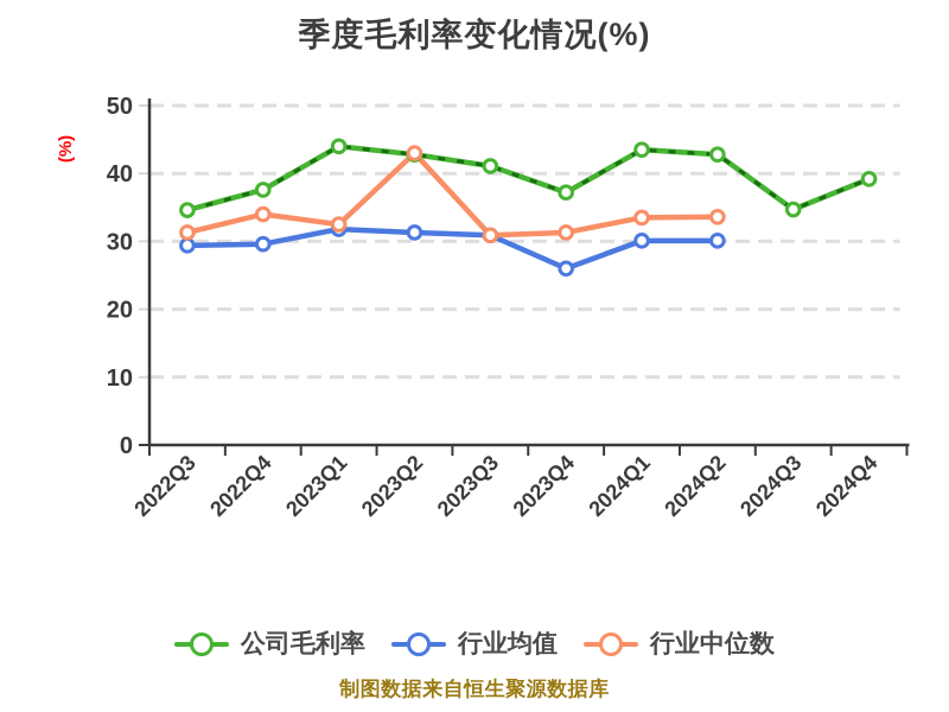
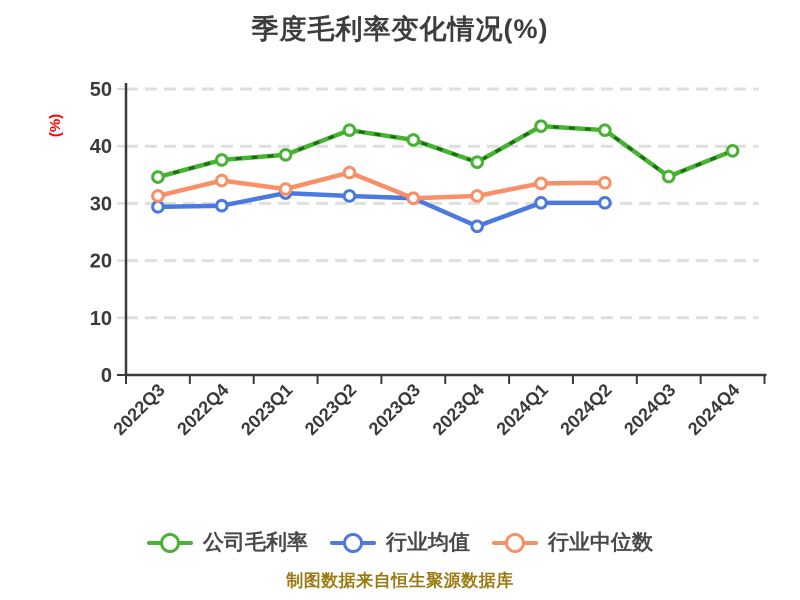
公司毛利率/2023Q1: 44 -> 38
行业中位数/2023Q2: 43 -> 35
